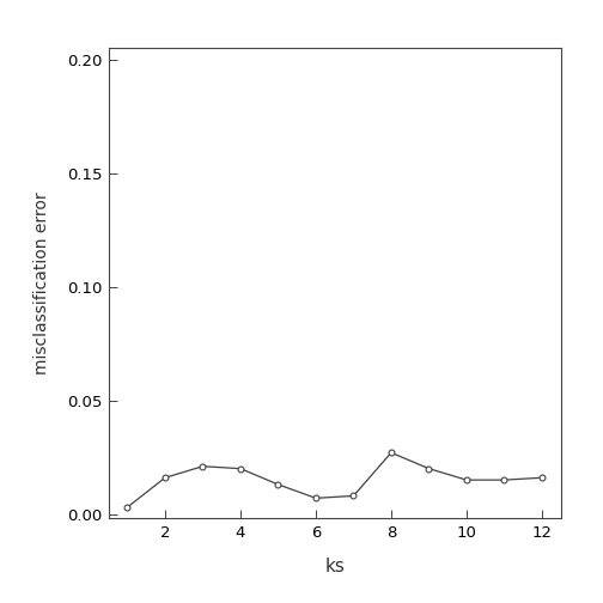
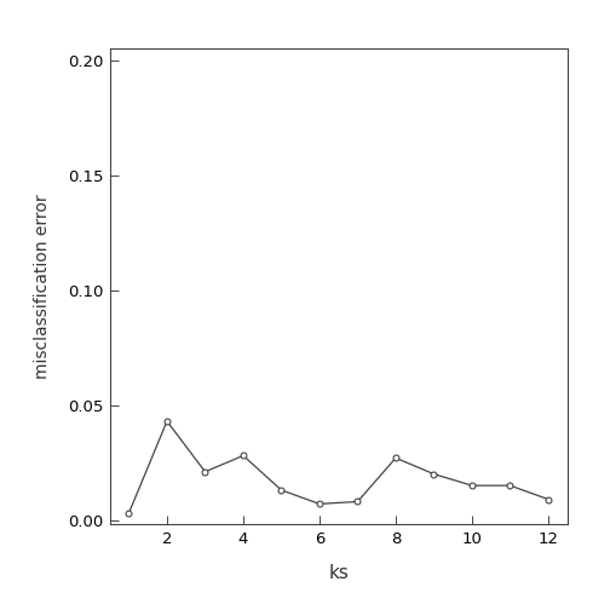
2: 0.016 -> 0.043
4: 0.020 -> 0.028
12: 0.016 -> 0.009
